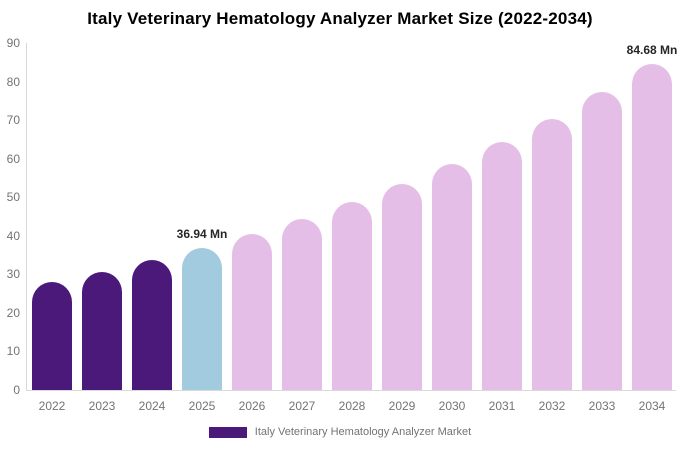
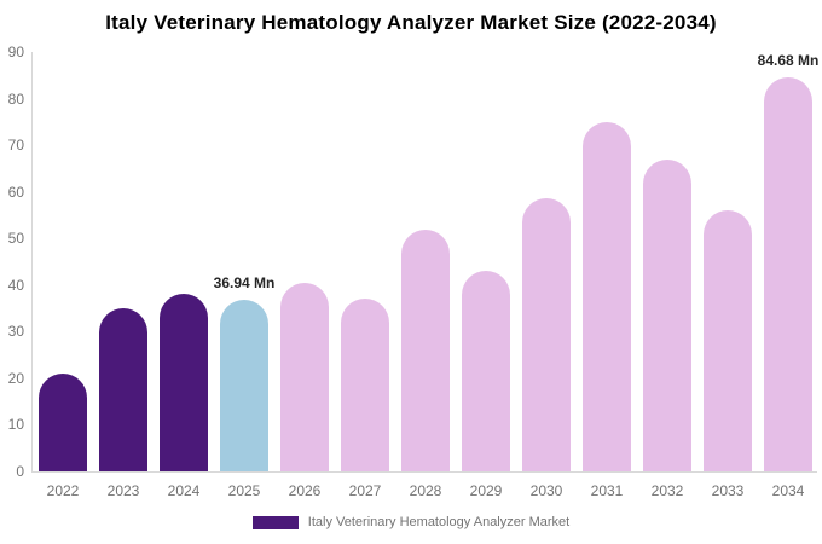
2022: 28 -> 21
2023: 31 -> 35
2024: 34 -> 38
2027: 44 -> 37
2028: 49 -> 52
2029: 53 -> 43
2031: 64 -> 75
2032: 70 -> 67
2033: 77 -> 56
